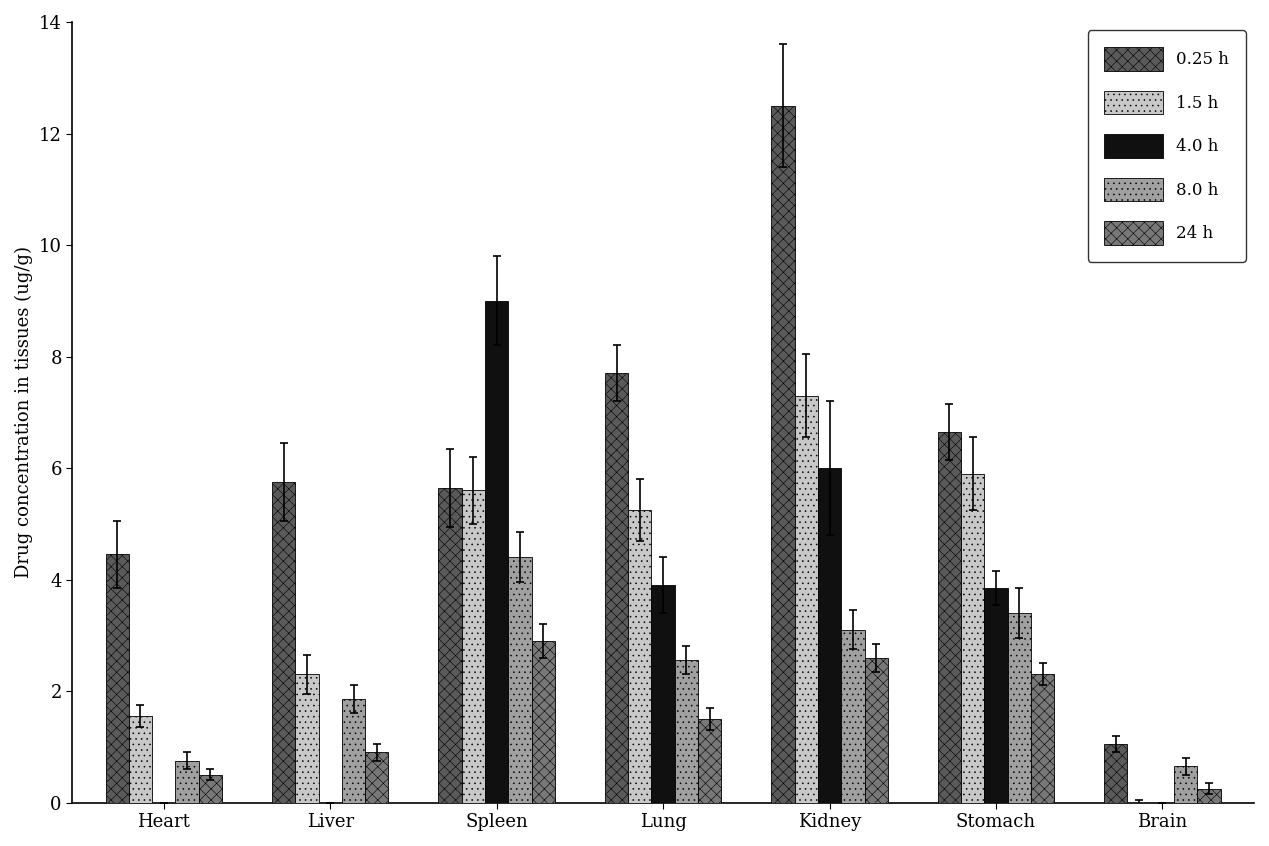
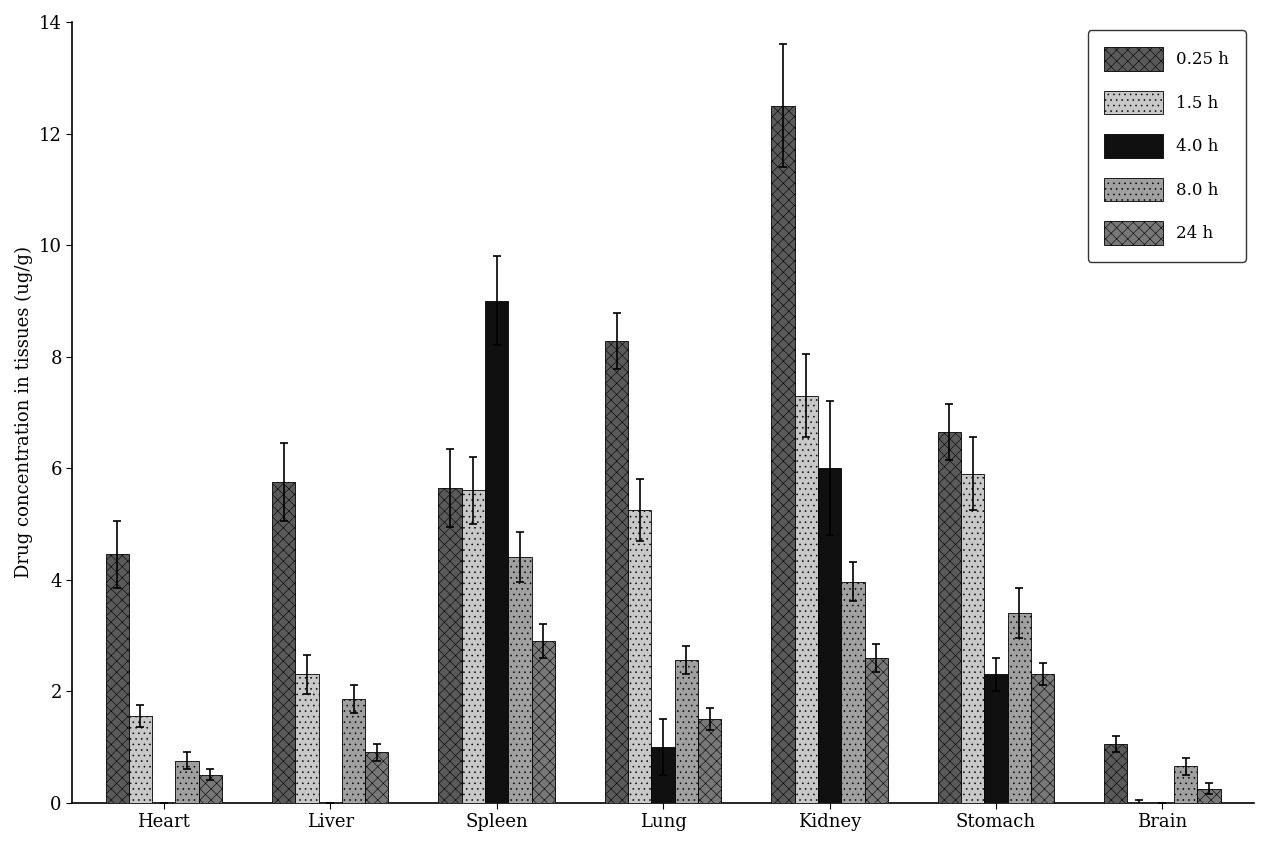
0.25 h/Lung: 7.70 -> 8.28
4.0 h/Lung: 3.90 -> 1.00
8.0 h/Kidney: 3.10 -> 3.96
4.0 h/Stomach: 3.85 -> 2.30
